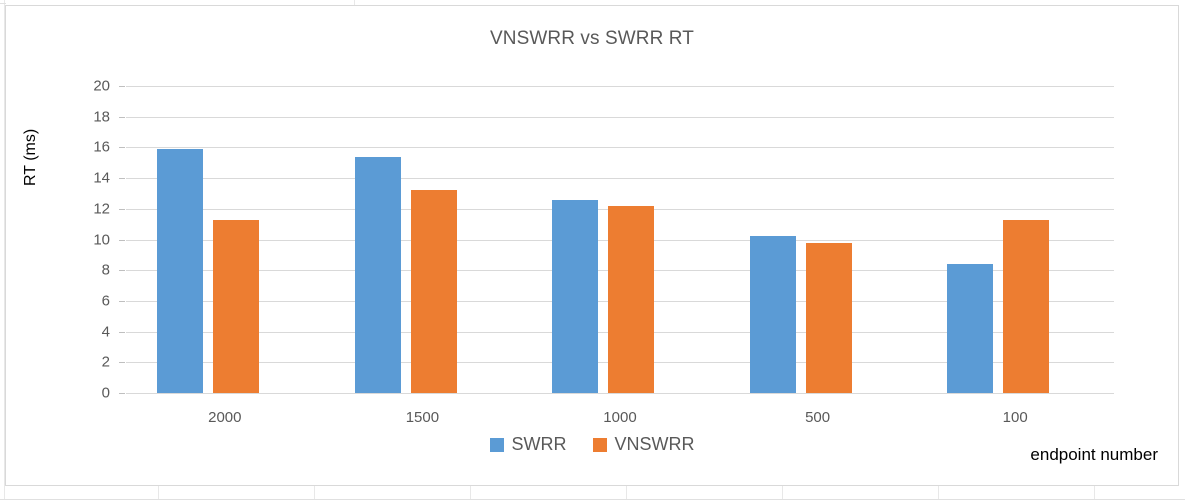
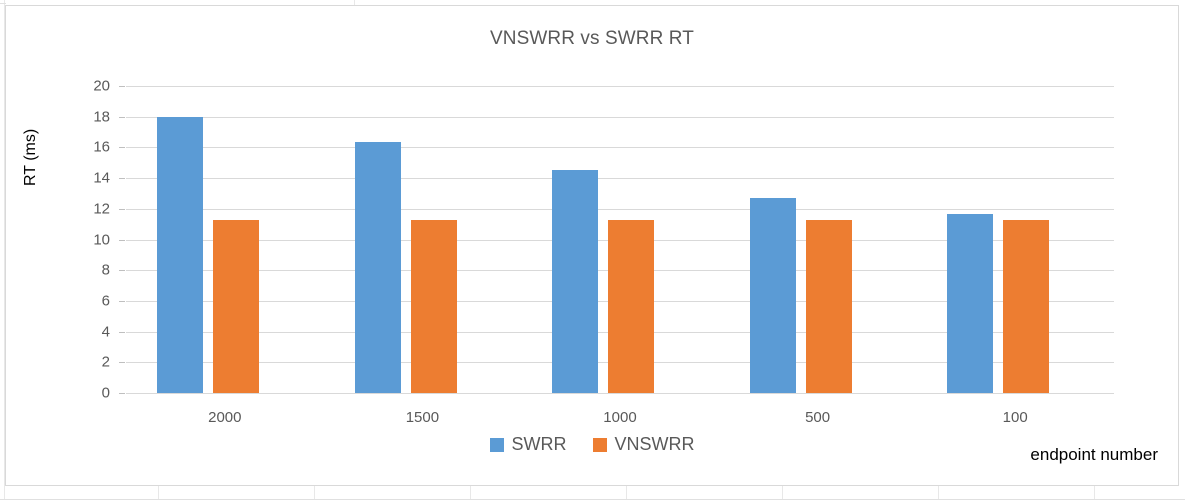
SWRR/2000: 15.9 -> 17.9
SWRR/1500: 15.4 -> 16.4
VNSWRR/1500: 13.2 -> 11.3
SWRR/1000: 12.6 -> 14.5
VNSWRR/1000: 12.2 -> 11.3
SWRR/500: 10.2 -> 12.7
VNSWRR/500: 9.8 -> 11.2
SWRR/100: 8.4 -> 11.7
